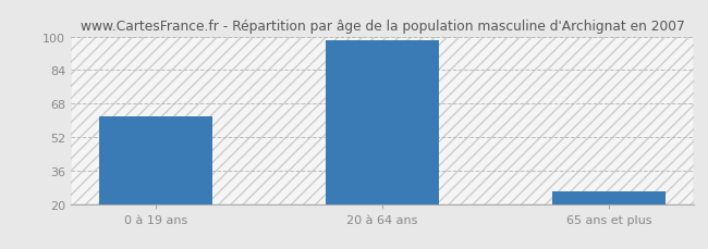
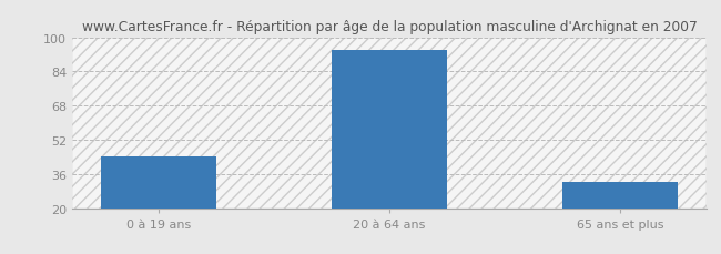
0 à 19 ans: 62 -> 44
20 à 64 ans: 98 -> 94
65 ans et plus: 26 -> 32
